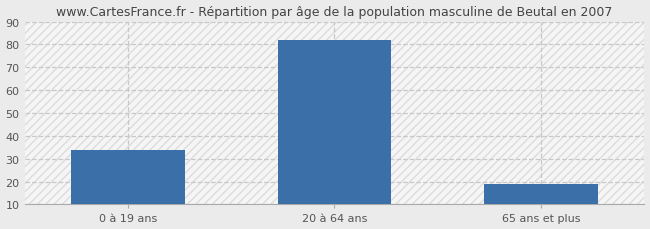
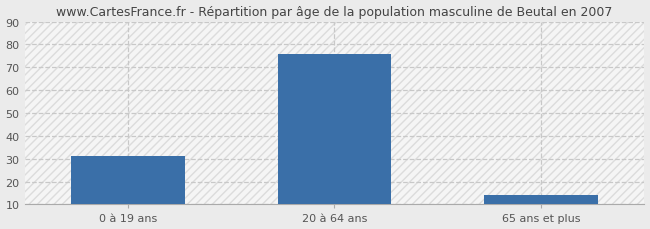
0 à 19 ans: 34 -> 31
20 à 64 ans: 82 -> 76
65 ans et plus: 19 -> 14
